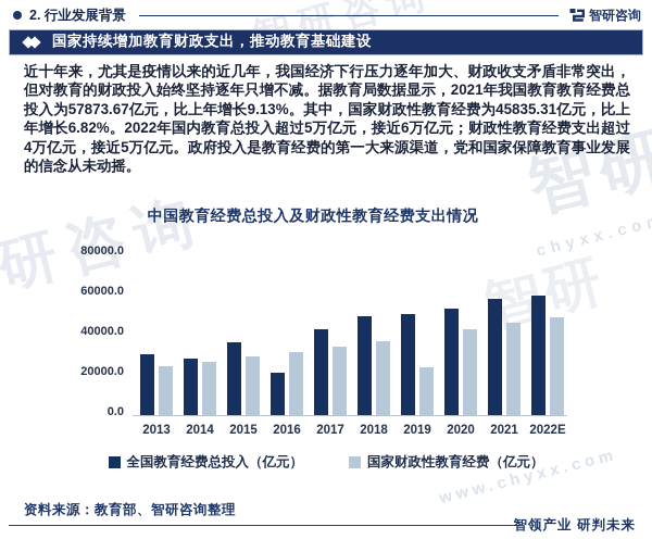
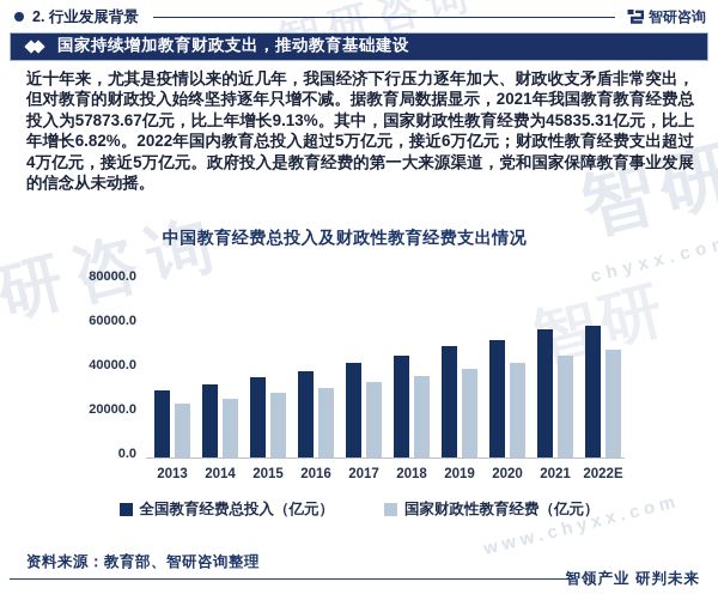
全国教育经费总投入（亿元）/2014: 28000 -> 33000
全国教育经费总投入（亿元）/2016: 21000 -> 39000
全国教育经费总投入（亿元）/2018: 49000 -> 46000
国家财政性教育经费（亿元）/2019: 24000 -> 40000
